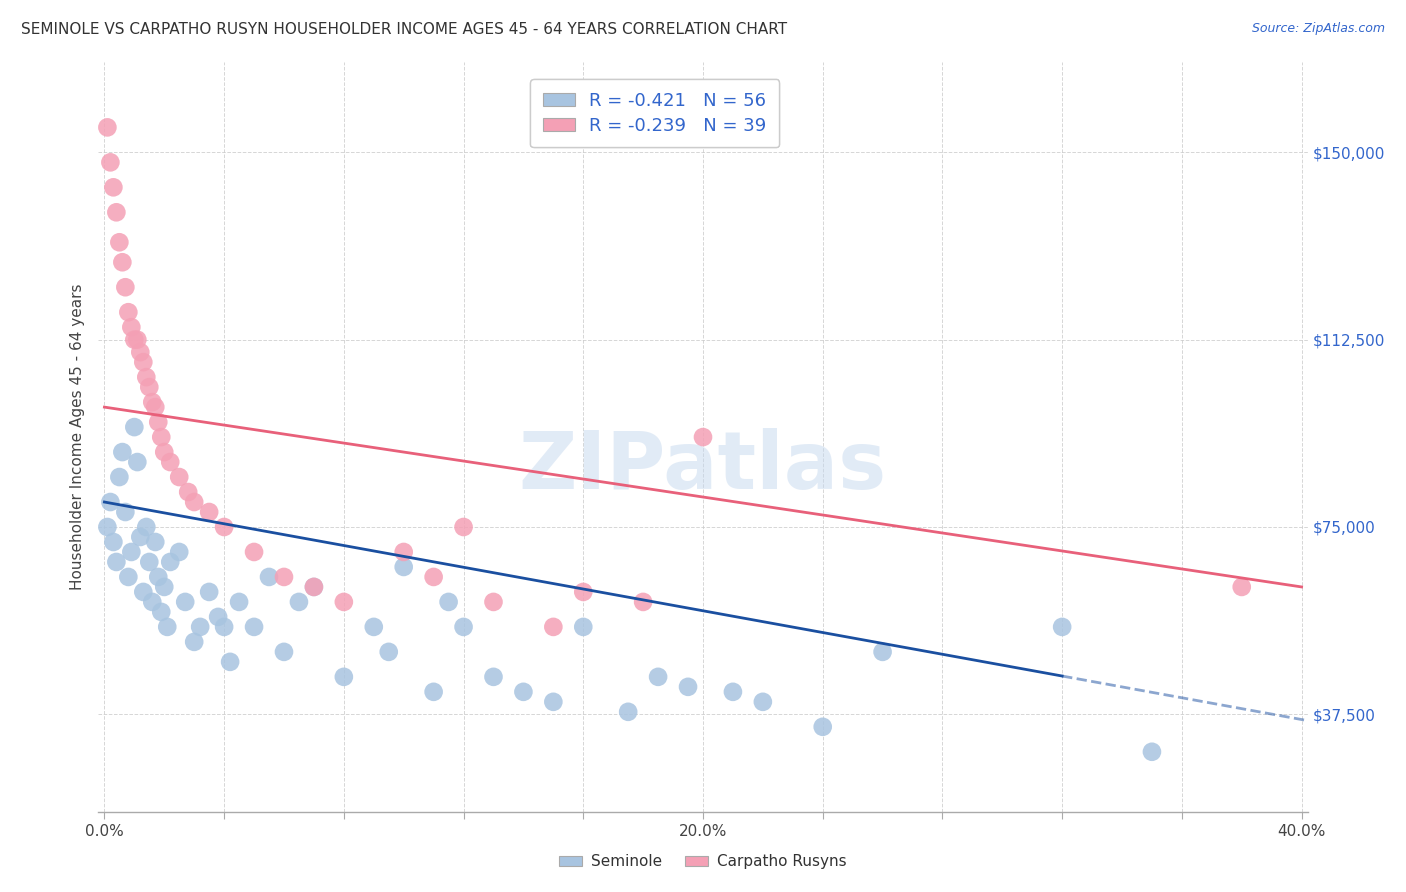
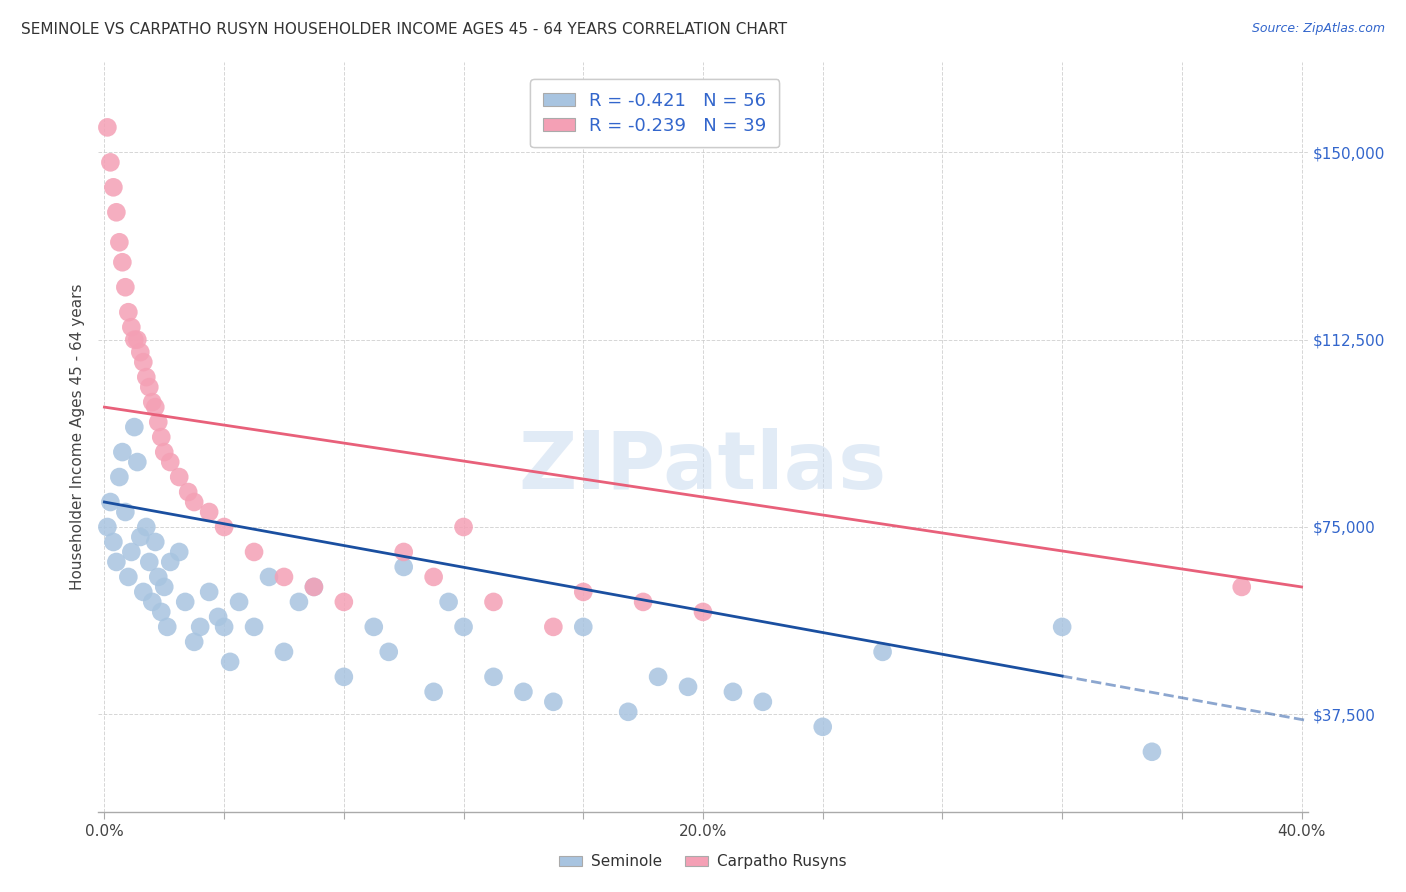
Carpatho Rusyns/20.0%: $93,000 -> $58,000
